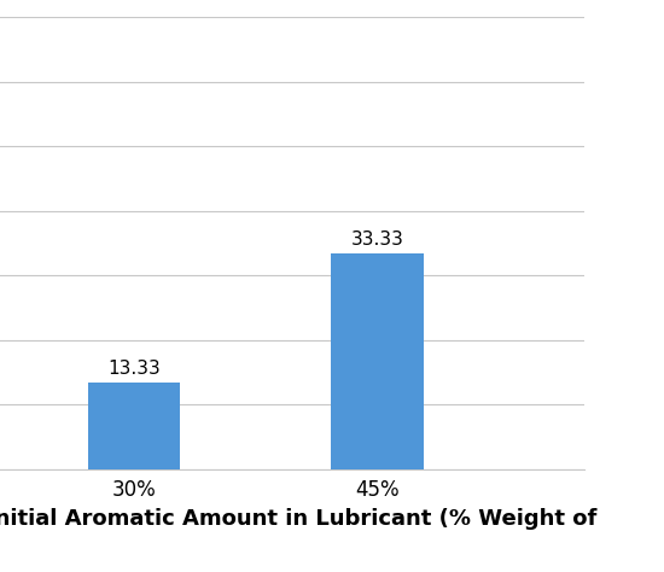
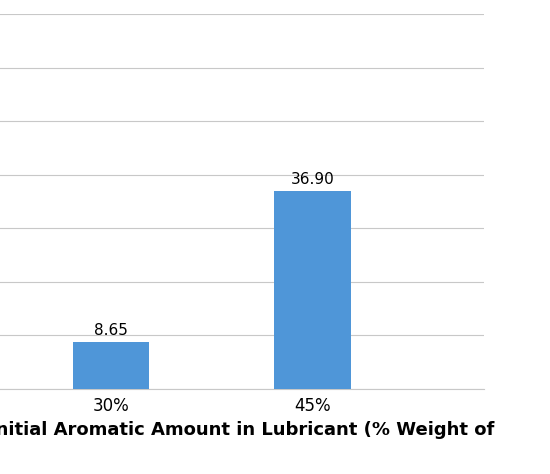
30%: 13.33 -> 8.65
45%: 33.33 -> 36.90
